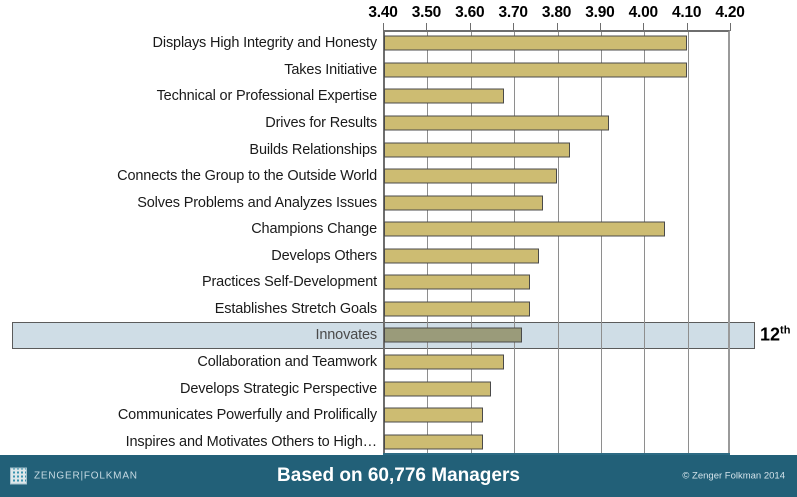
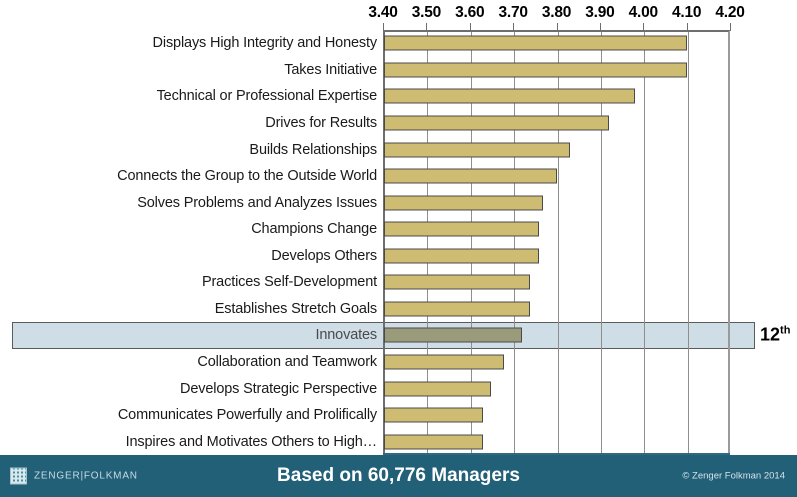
Technical or Professional Expertise: 3.68 -> 3.98
Champions Change: 4.05 -> 3.76
